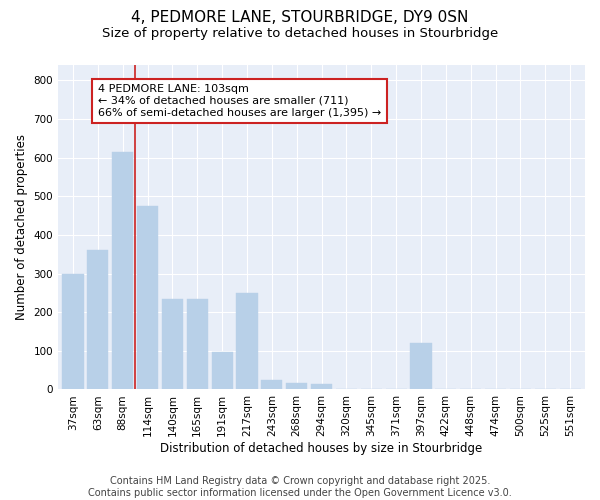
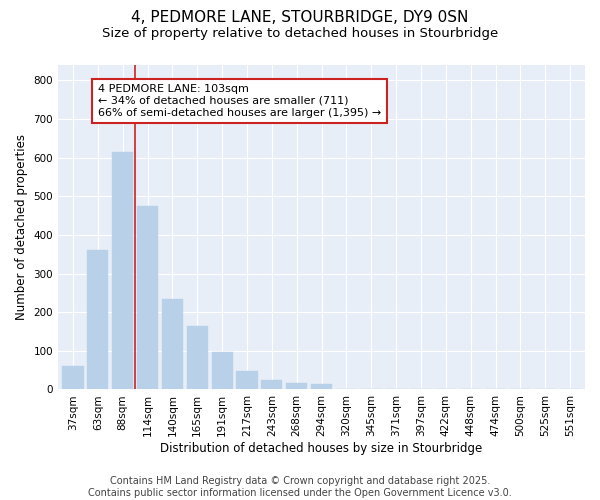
37sqm: 300 -> 60
165sqm: 235 -> 163
217sqm: 250 -> 47
397sqm: 120 -> 2
